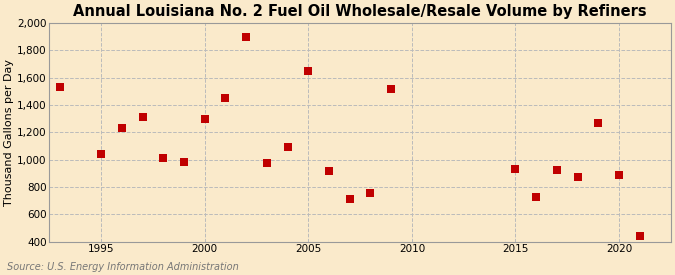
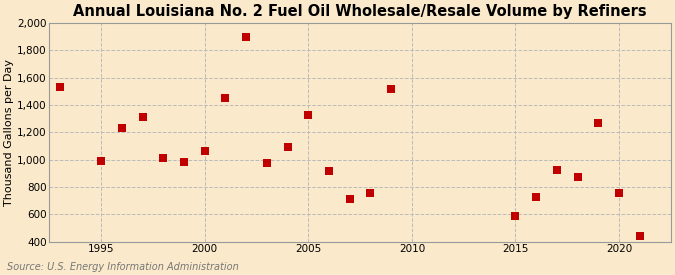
1995: 1,040 -> 990
2000: 1,300 -> 1,060
2005: 1,650 -> 1,320
2015: 930 -> 590
2020: 890 -> 760
